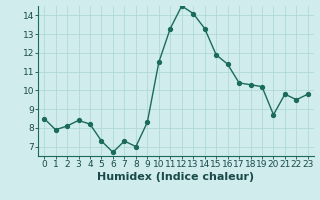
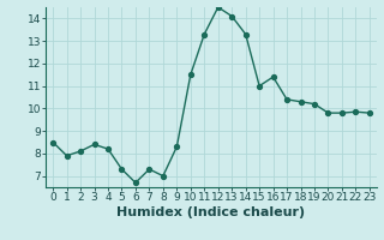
15: 11.9 -> 11.0
20: 8.7 -> 9.8
22: 9.5 -> 9.8
